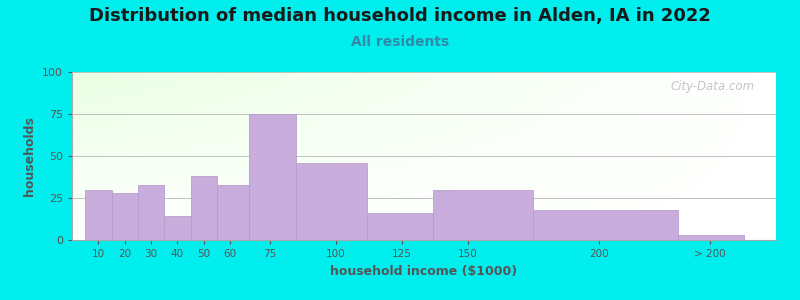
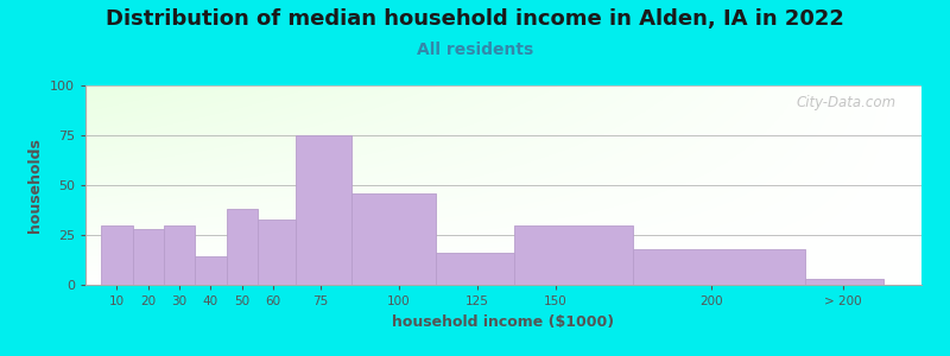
30: 33 -> 30
